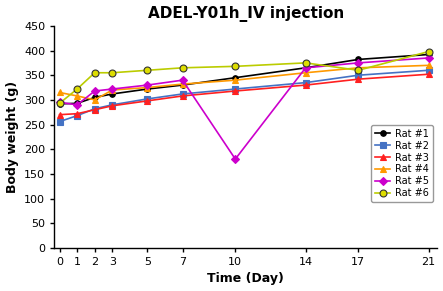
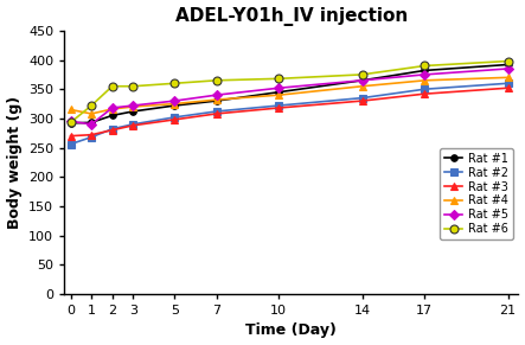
Rat #4/2: 300 -> 316
Rat #5/10: 180 -> 352
Rat #6/17: 360 -> 390
